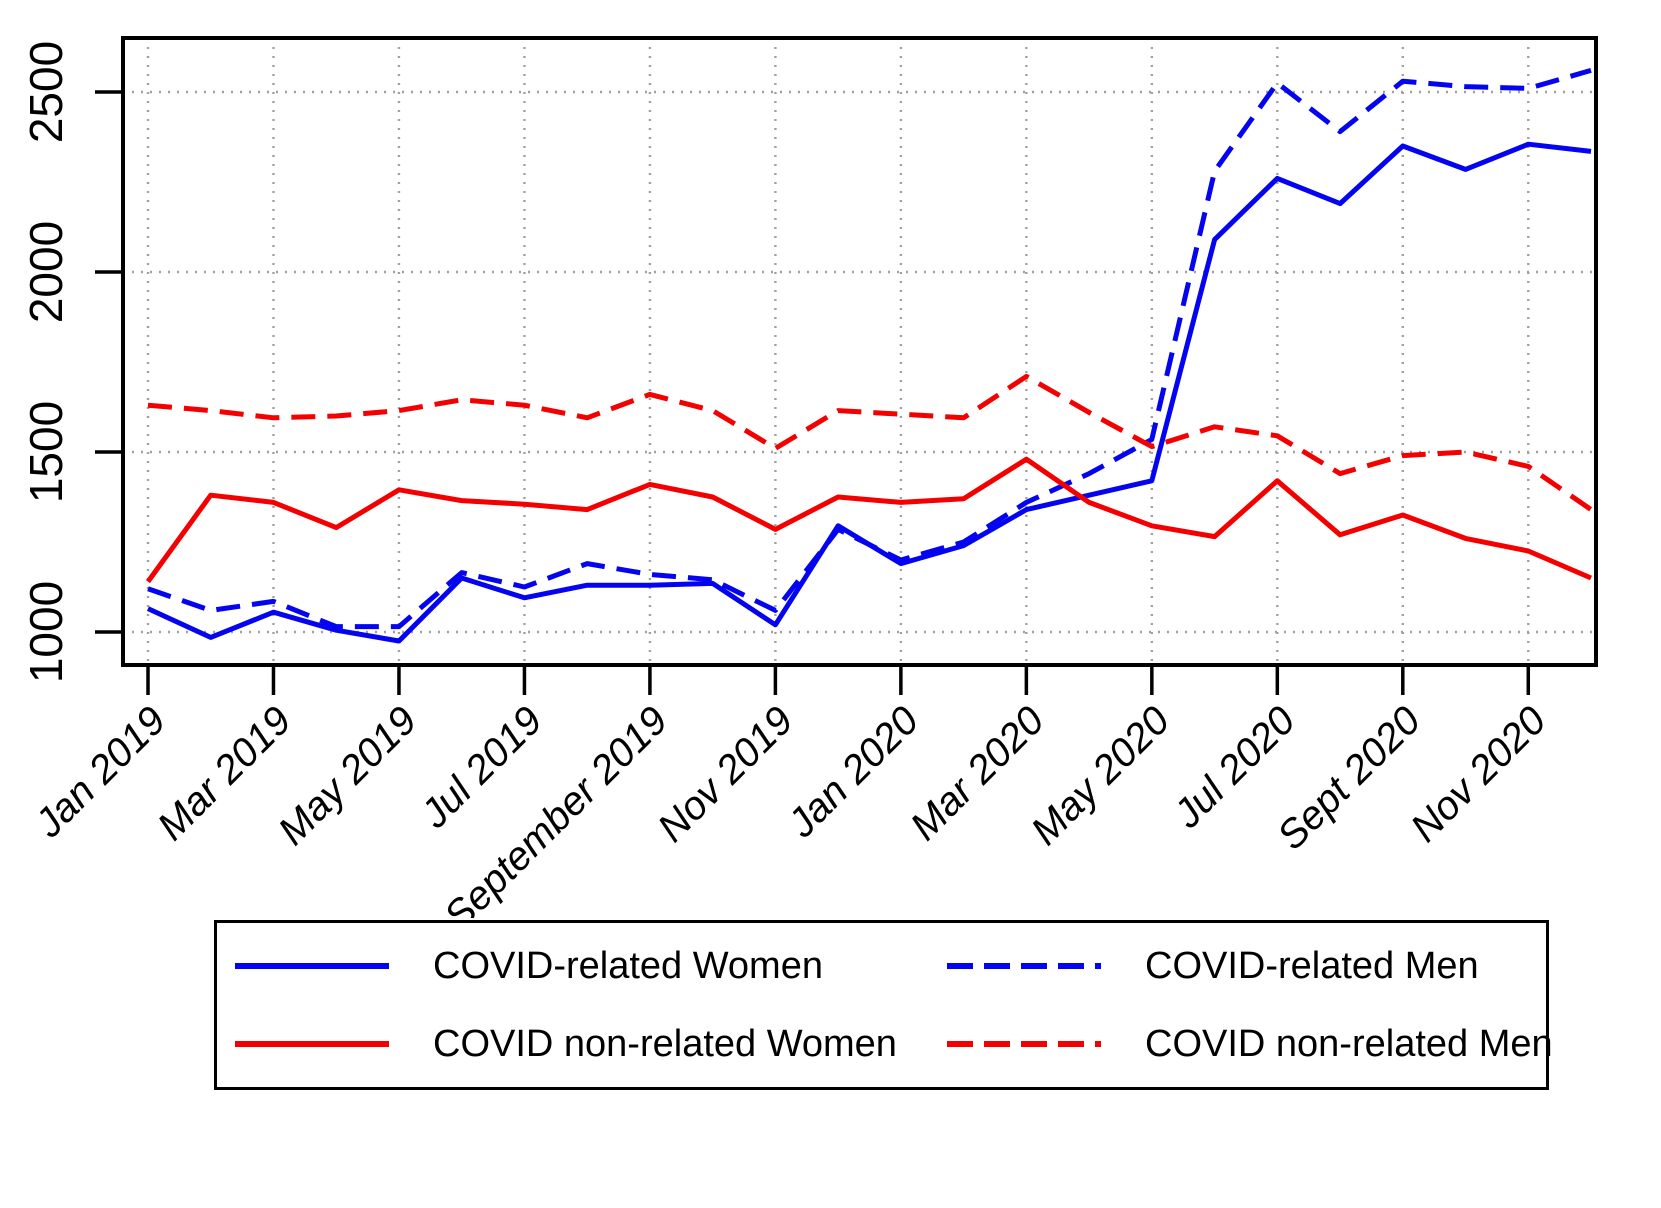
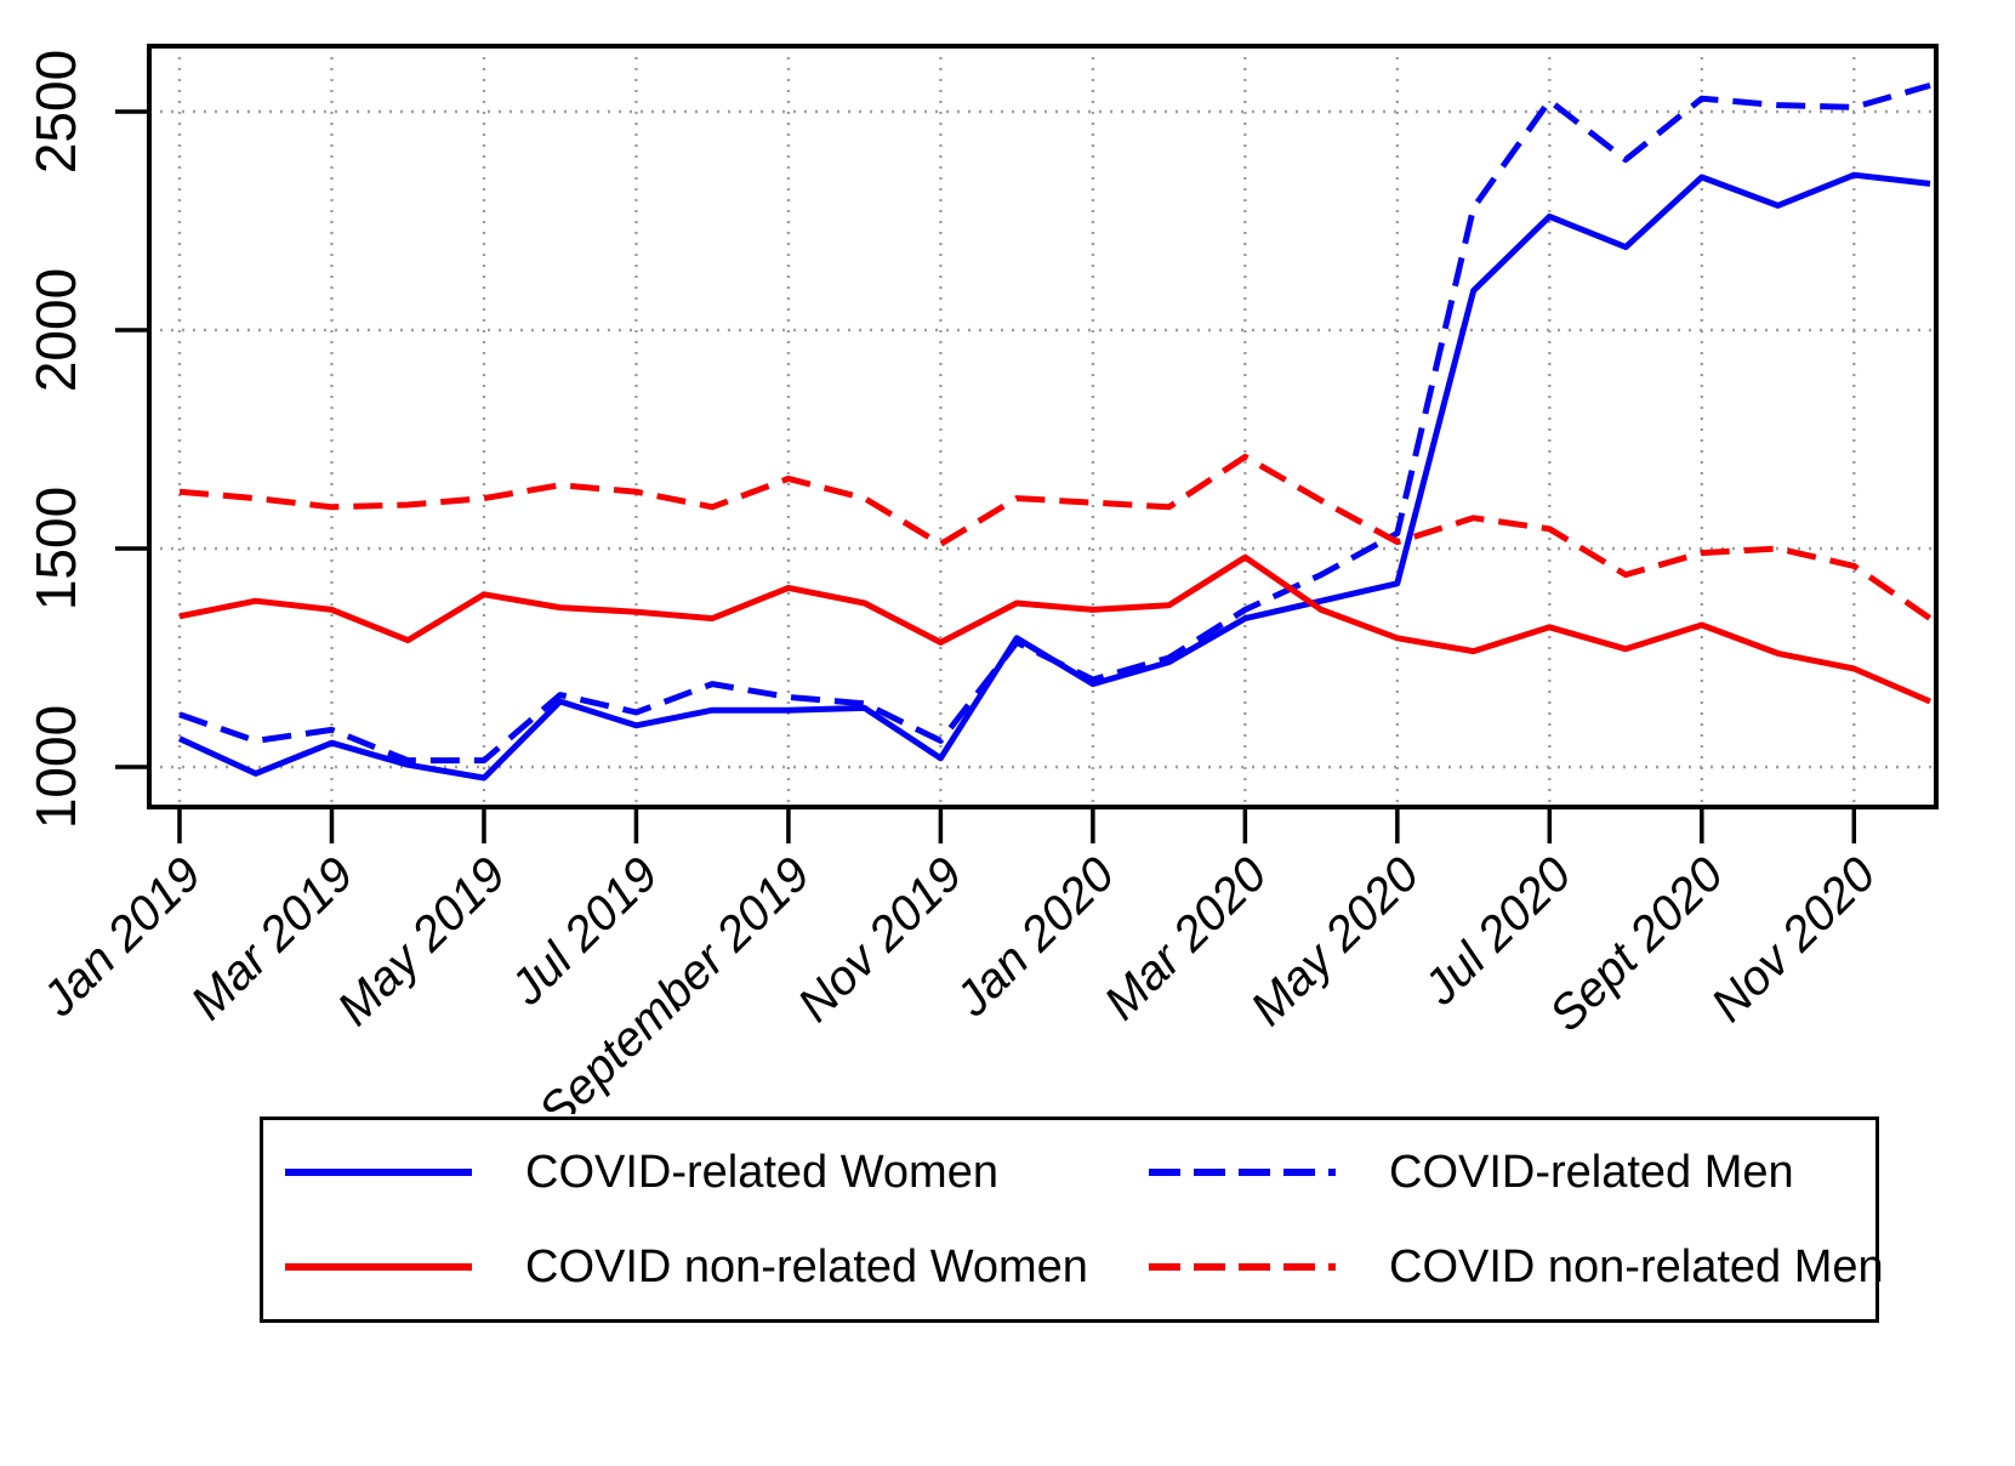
COVID non-related Women/Jan 2019: 1140 -> 1340
COVID non-related Women/Jul 2020: 1420 -> 1320
